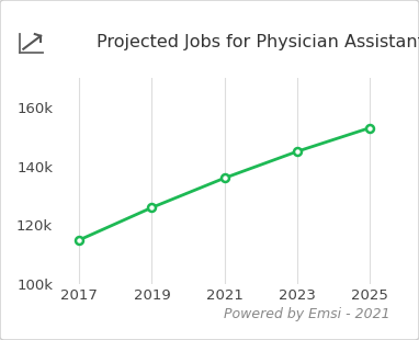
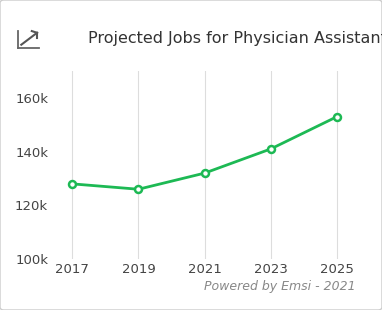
2017: 115k -> 128k
2021: 136k -> 132k
2023: 145k -> 141k
